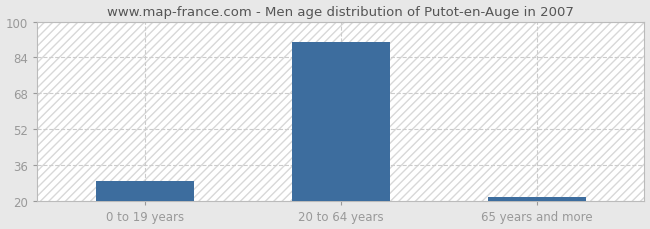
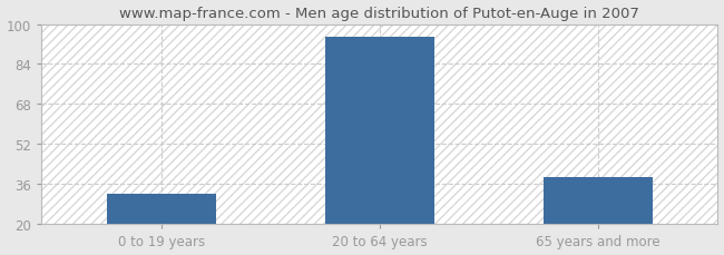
0 to 19 years: 29 -> 32
20 to 64 years: 91 -> 95
65 years and more: 22 -> 39
